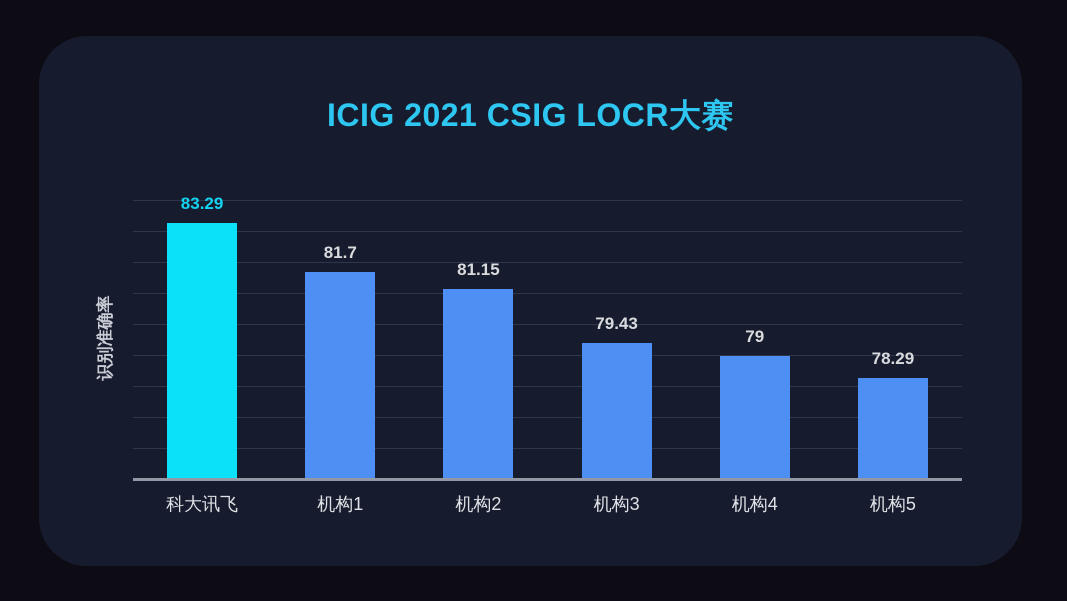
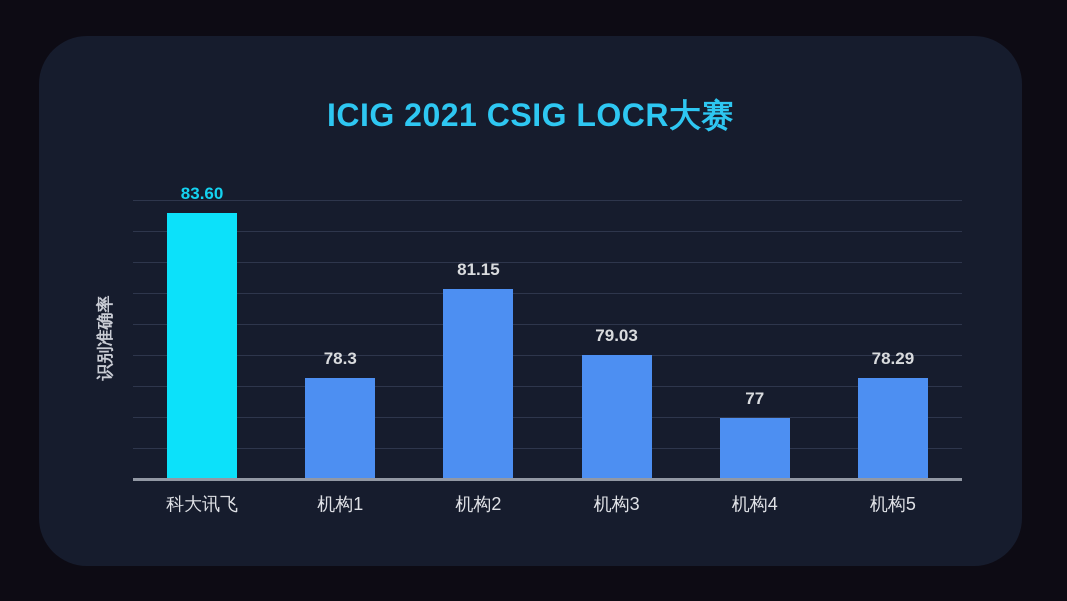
科大讯飞: 83.29 -> 83.60
机构1: 81.7 -> 78.3
机构3: 79.43 -> 79.03
机构4: 79 -> 77
